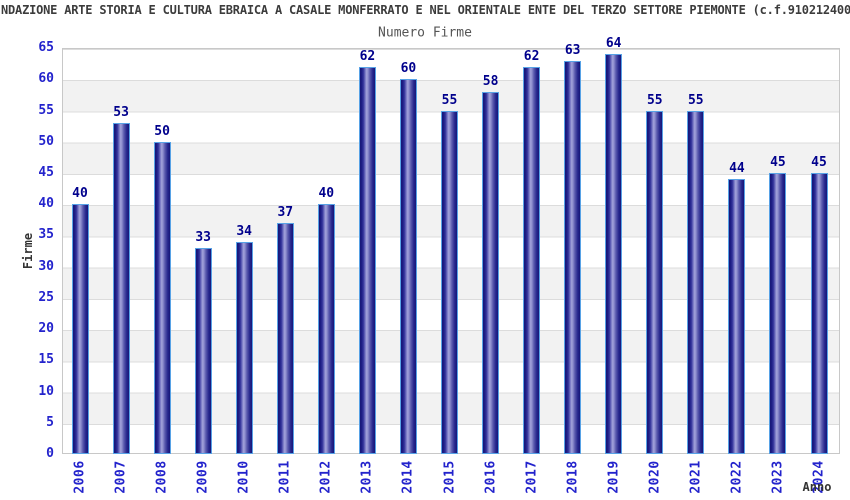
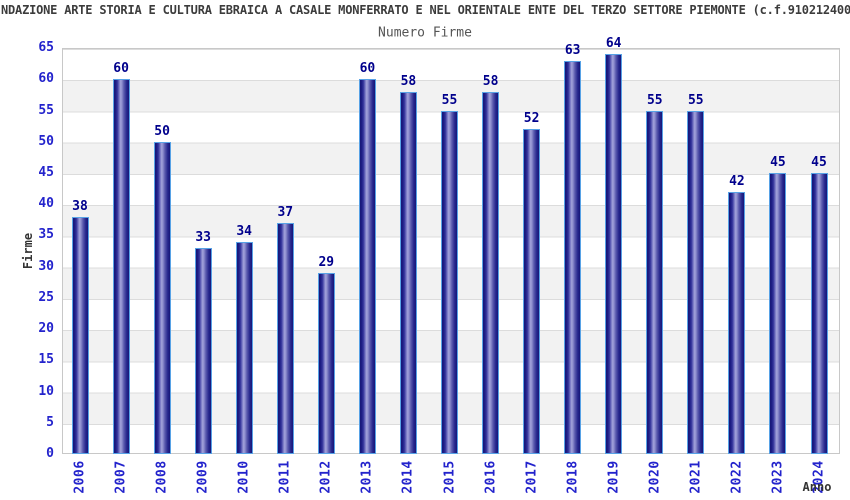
2006: 40 -> 38
2007: 53 -> 60
2012: 40 -> 29
2013: 62 -> 60
2014: 60 -> 58
2017: 62 -> 52
2022: 44 -> 42
